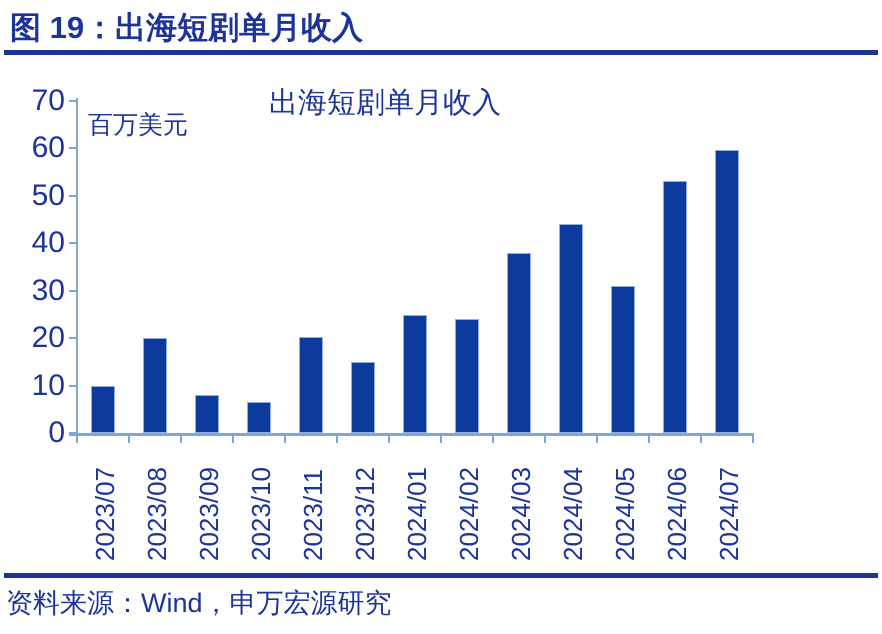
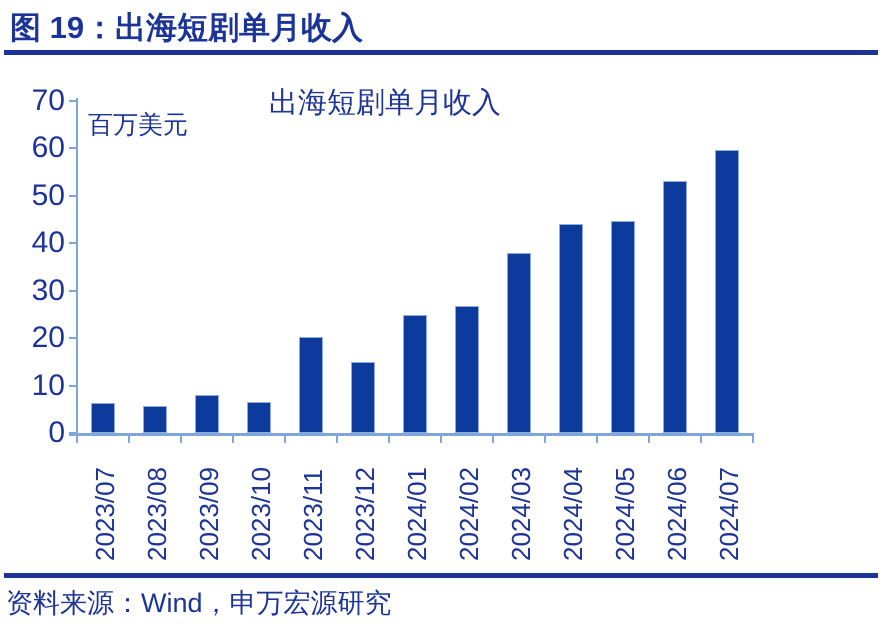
2023/07: 10 -> 6
2023/08: 20 -> 6
2024/02: 24 -> 27
2024/05: 31 -> 45
